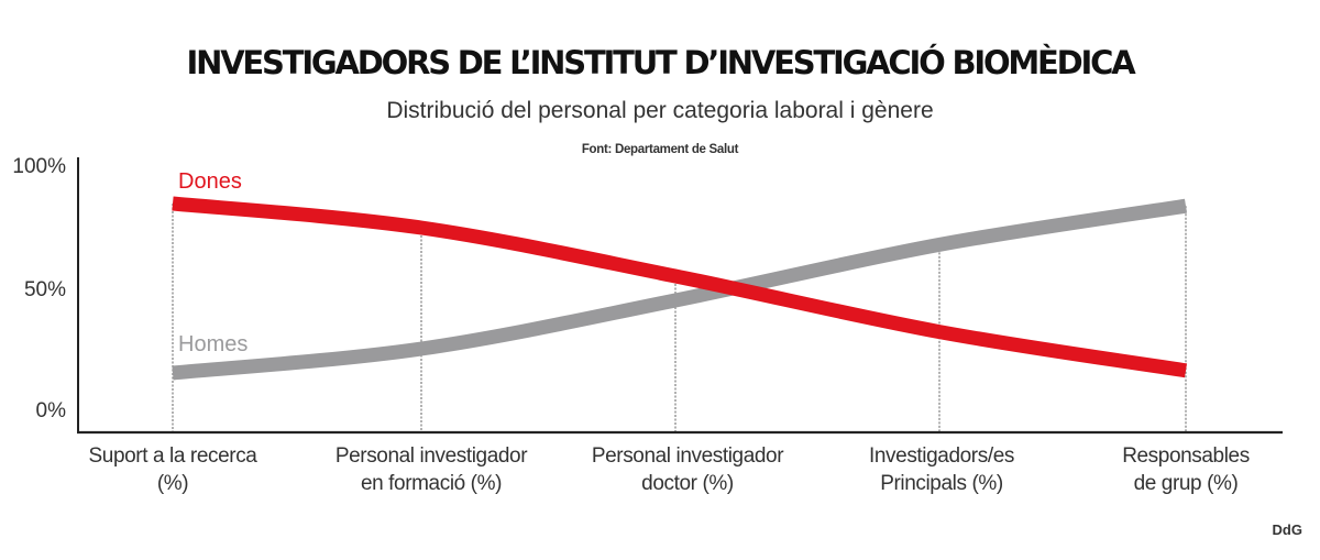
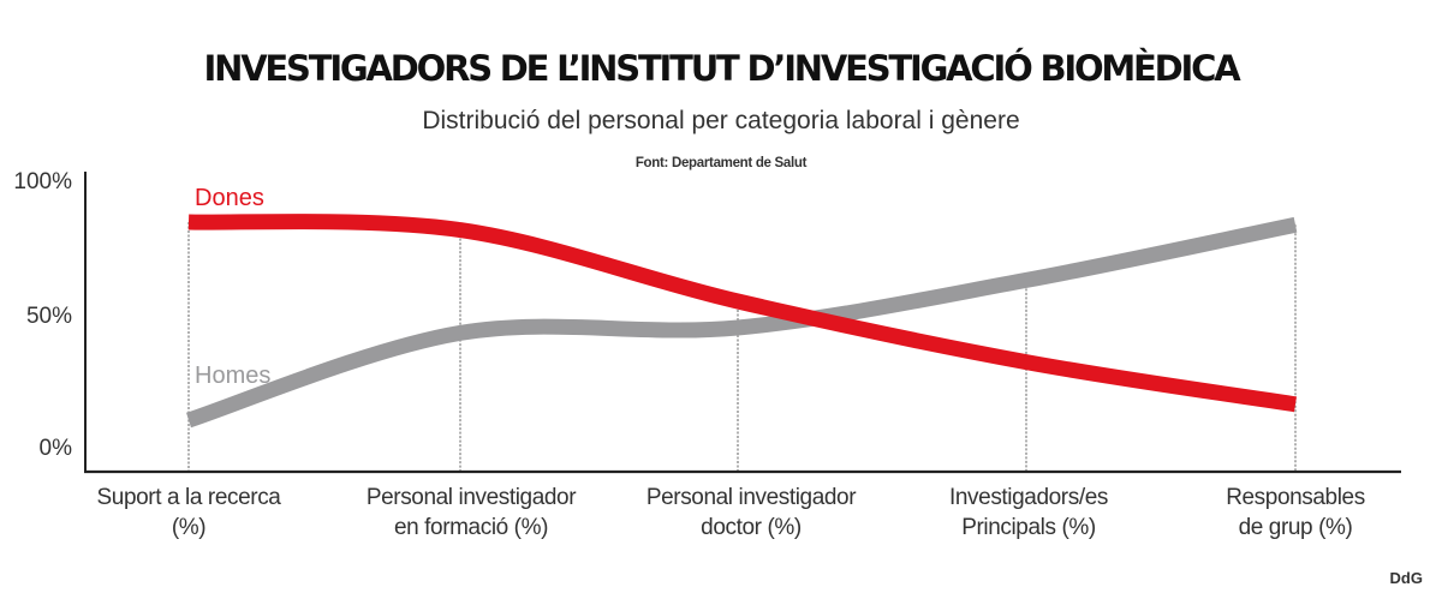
Homes/Suport a la recerca (%): 15% -> 10%
Dones/Personal investigador en formació (%): 75% -> 82%
Homes/Personal investigador en formació (%): 25% -> 43%
Homes/Investigadors/es Principals (%): 68% -> 63%
